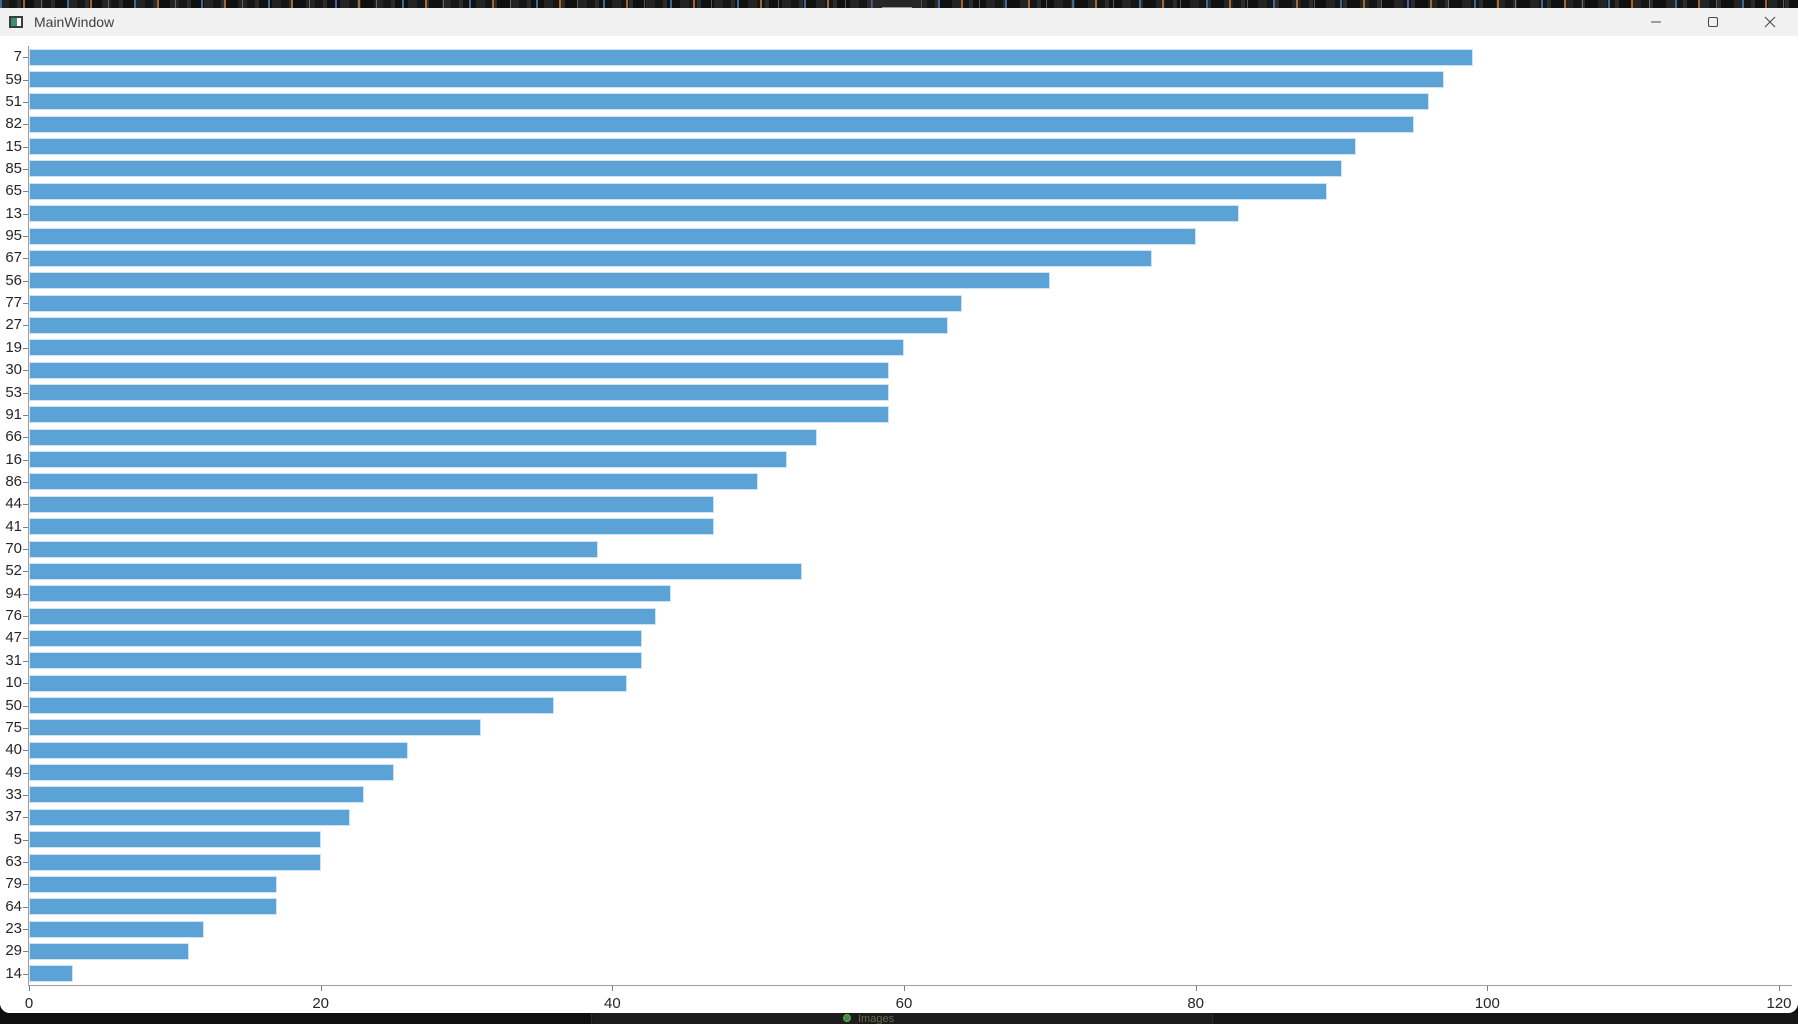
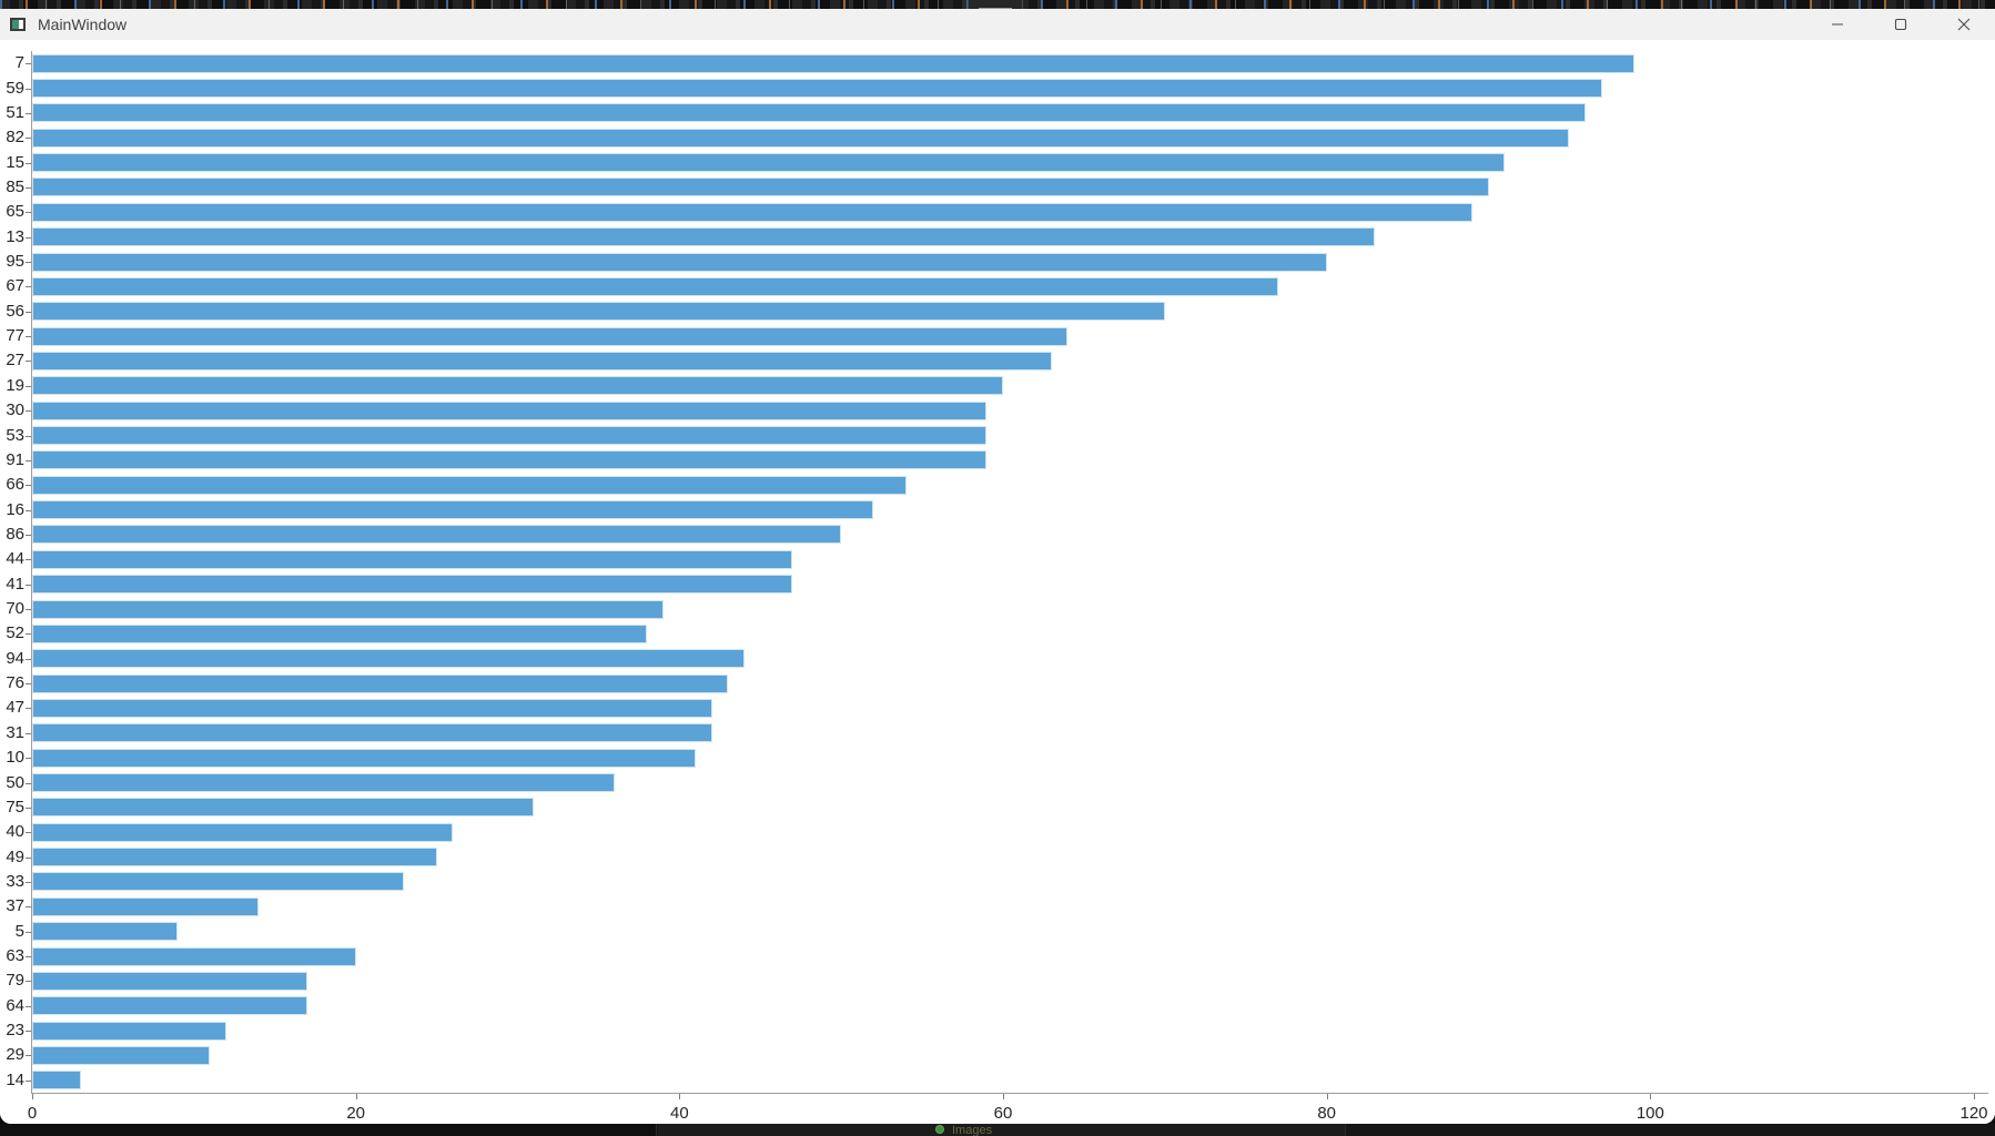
52: 53 -> 38
37: 22 -> 14
5: 20 -> 9
